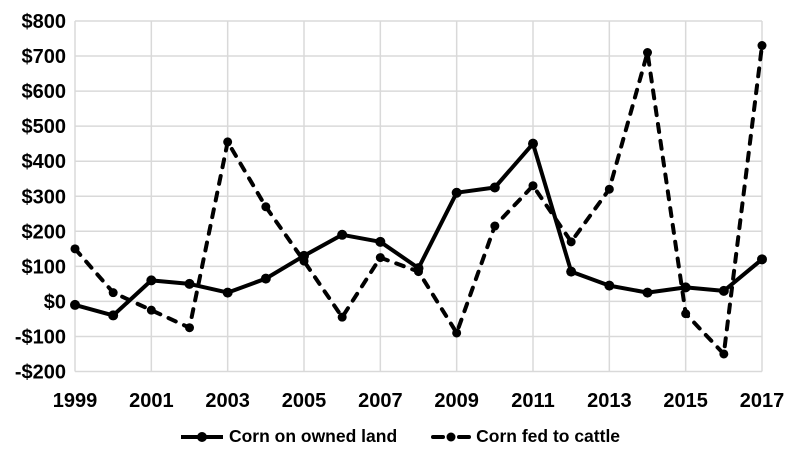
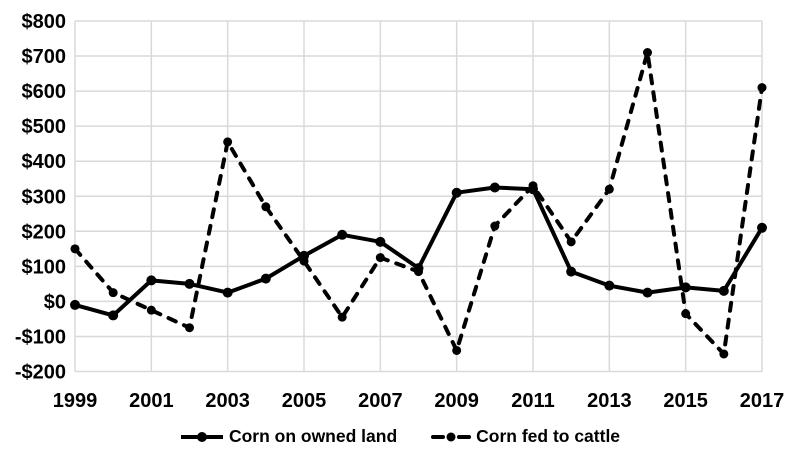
Corn fed to cattle/2009: -$90 -> -$140
Corn on owned land/2011: $450 -> $320
Corn on owned land/2017: $120 -> $210
Corn fed to cattle/2017: $730 -> $610
